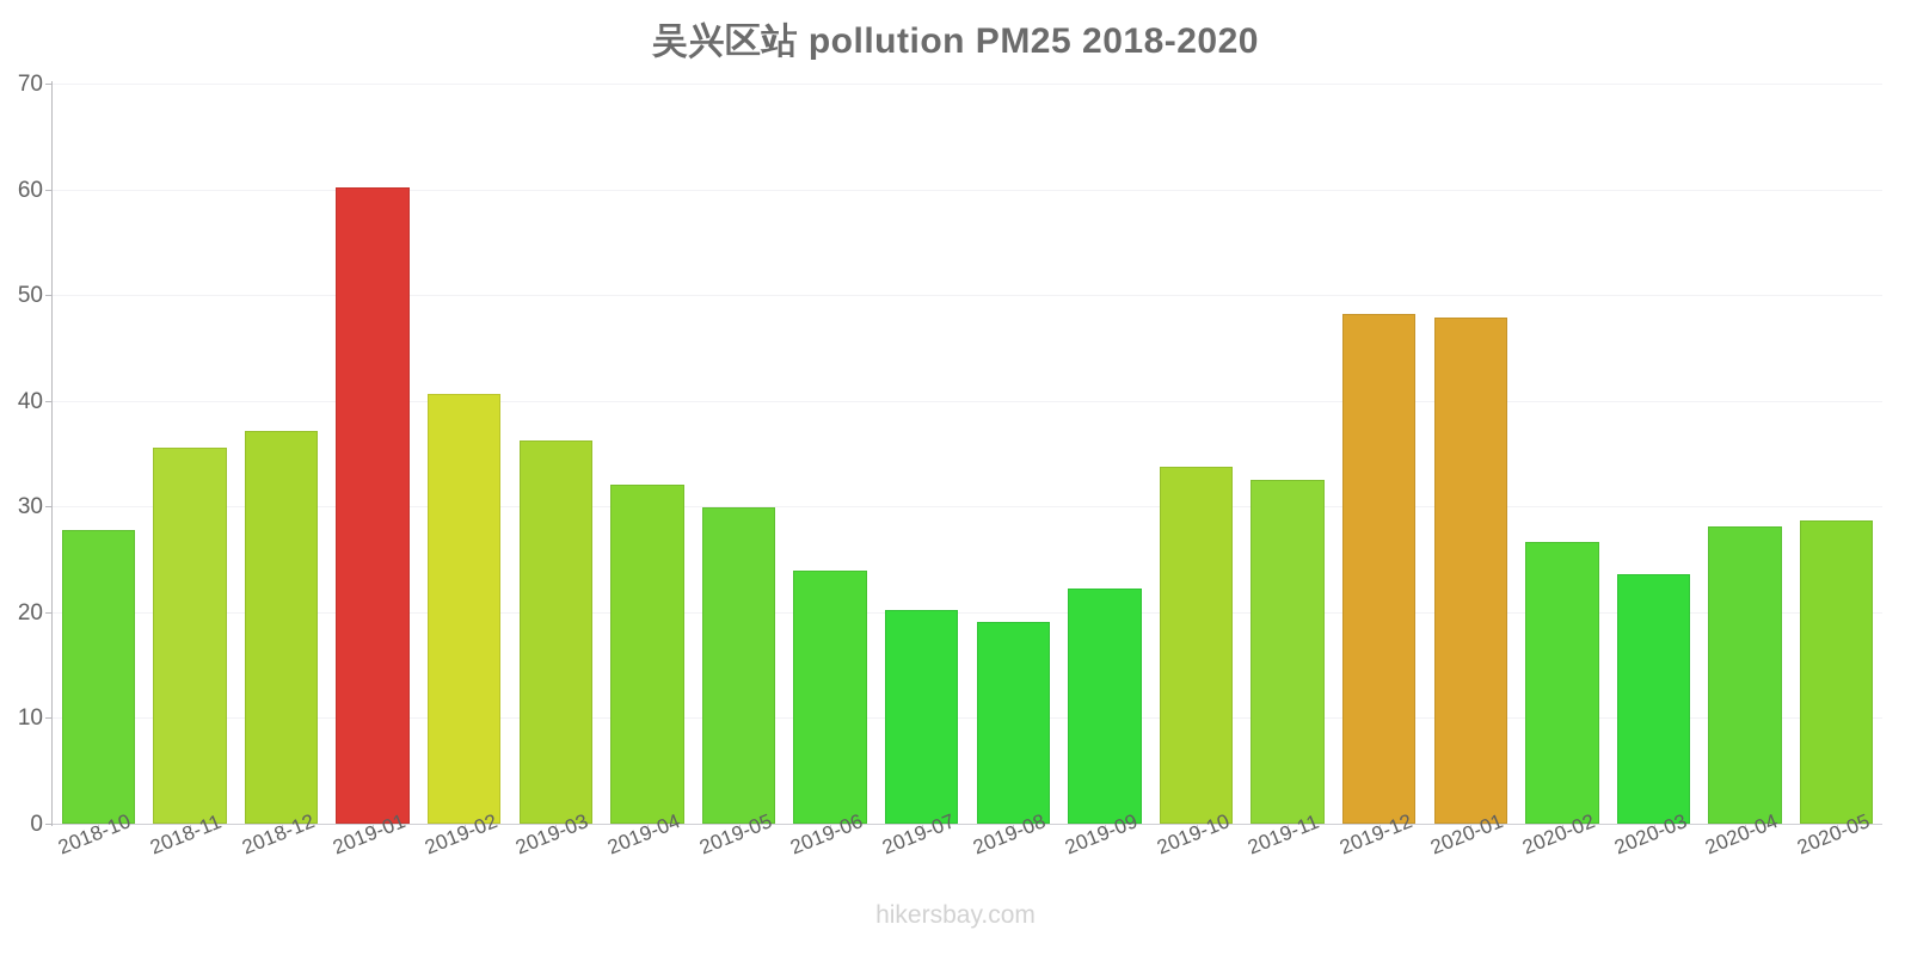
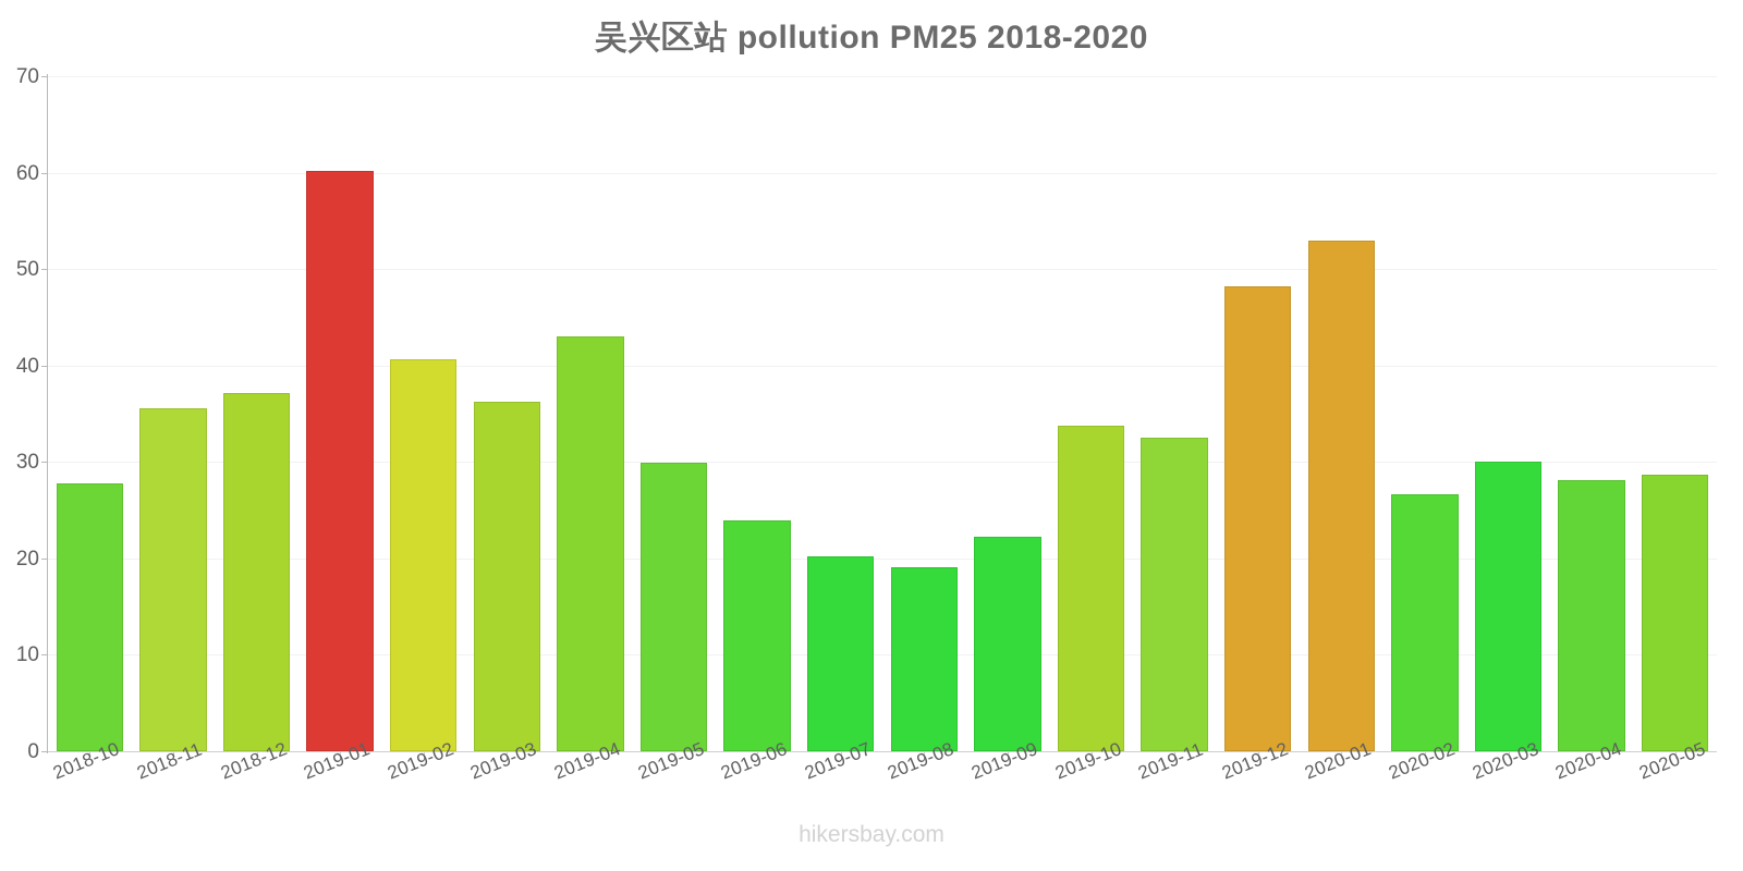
2019-04: 32 -> 43
2020-01: 48 -> 53
2020-03: 24 -> 30
